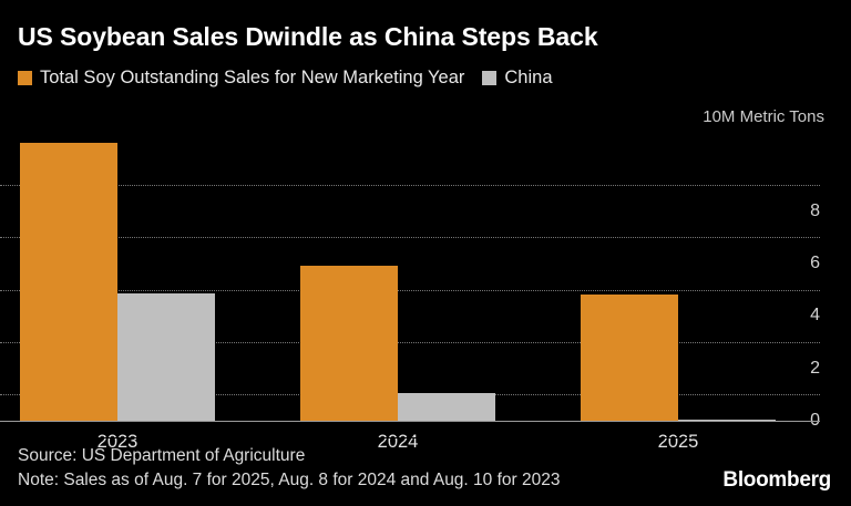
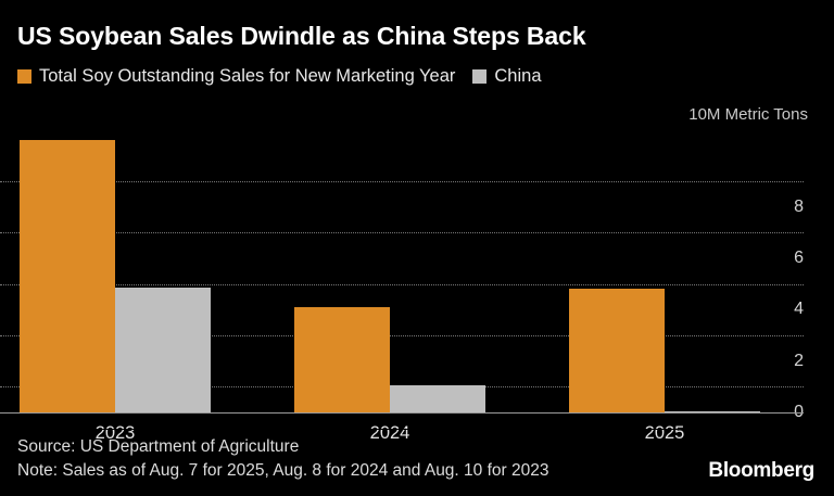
Total Soy Outstanding Sales for New Marketing Year/2024: 5.9 -> 4.1
